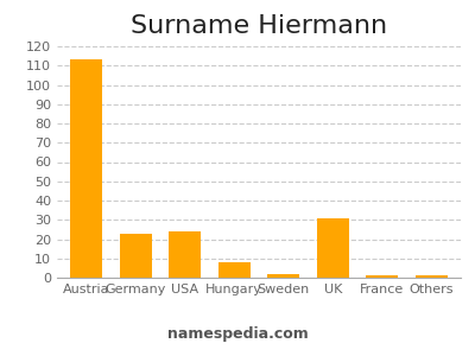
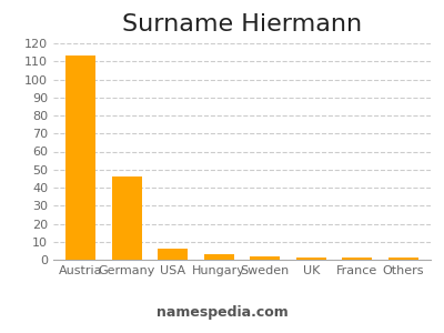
Germany: 23 -> 46
USA: 24 -> 6
Hungary: 8 -> 3
UK: 31 -> 1
